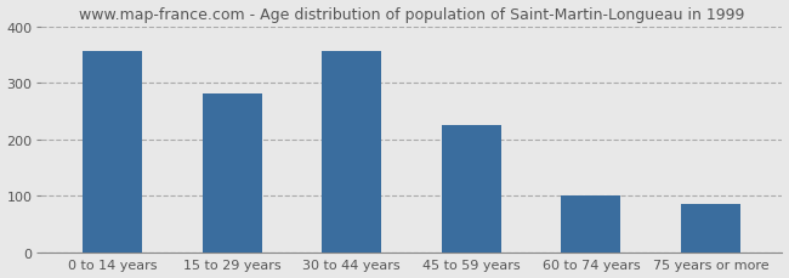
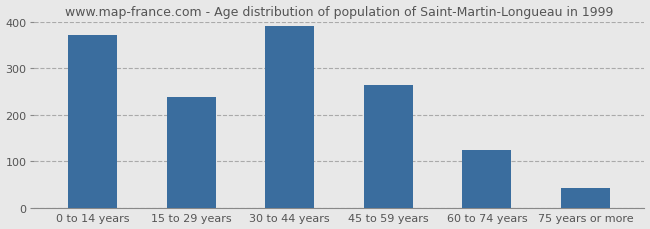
0 to 14 years: 355 -> 370
15 to 29 years: 280 -> 237
30 to 44 years: 355 -> 390
45 to 59 years: 225 -> 263
60 to 74 years: 100 -> 124
75 years or more: 85 -> 42
